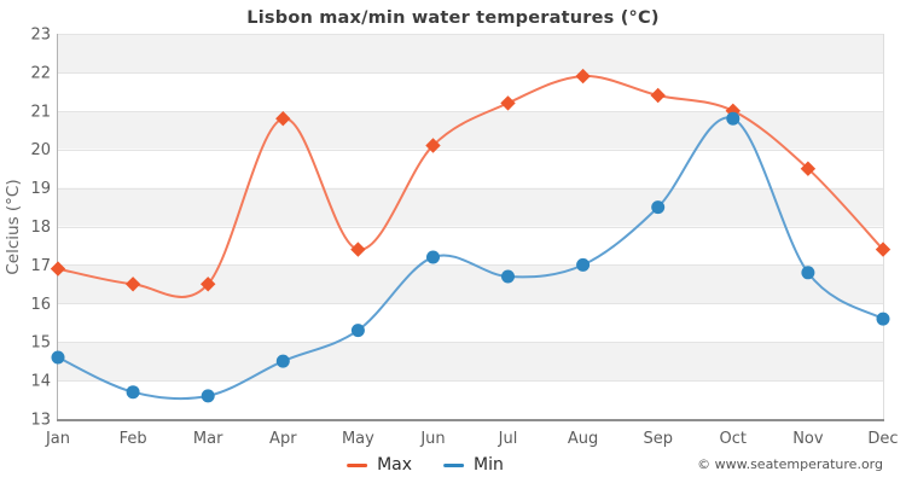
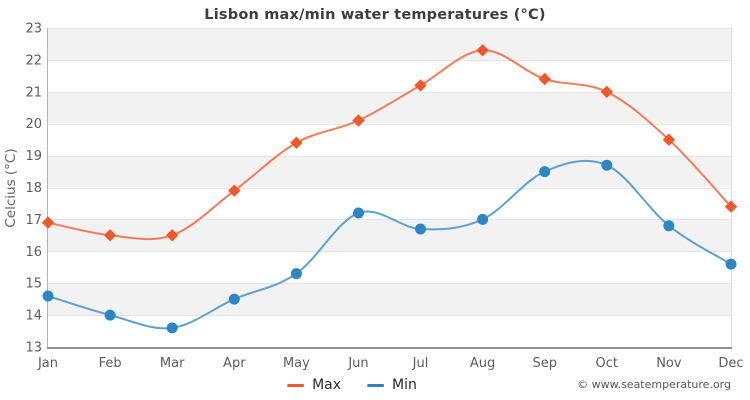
Min/Feb: 13.7 -> 14.0
Max/Apr: 20.8 -> 17.9
Max/May: 17.4 -> 19.4
Max/Aug: 21.9 -> 22.3
Min/Oct: 20.8 -> 18.7
